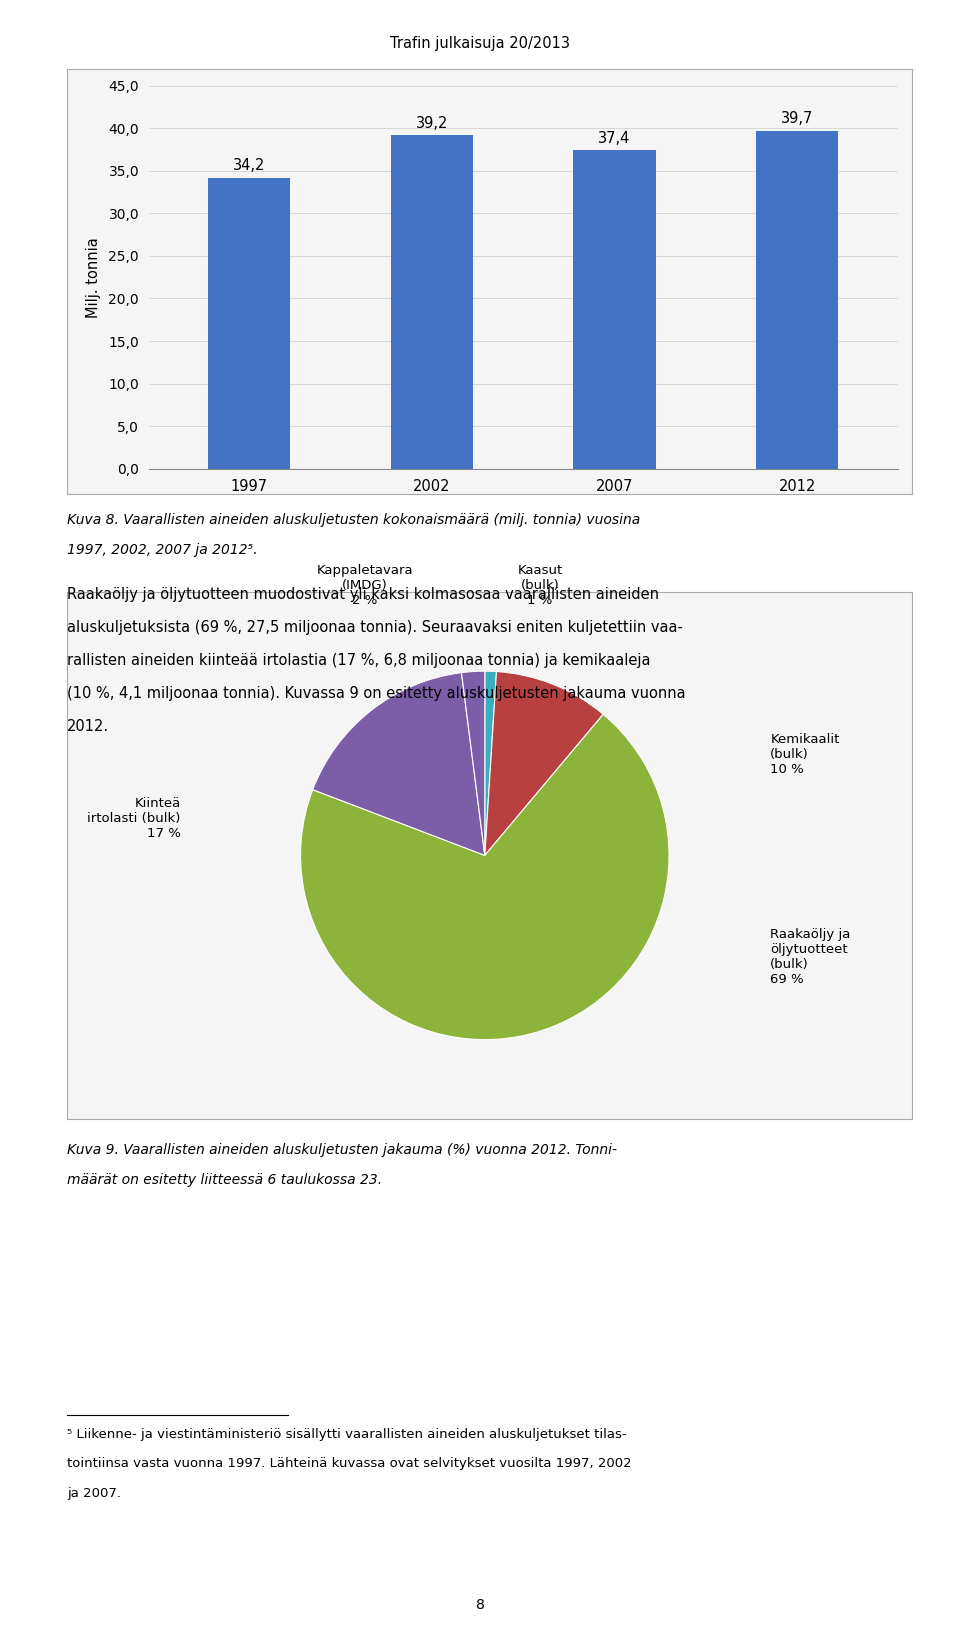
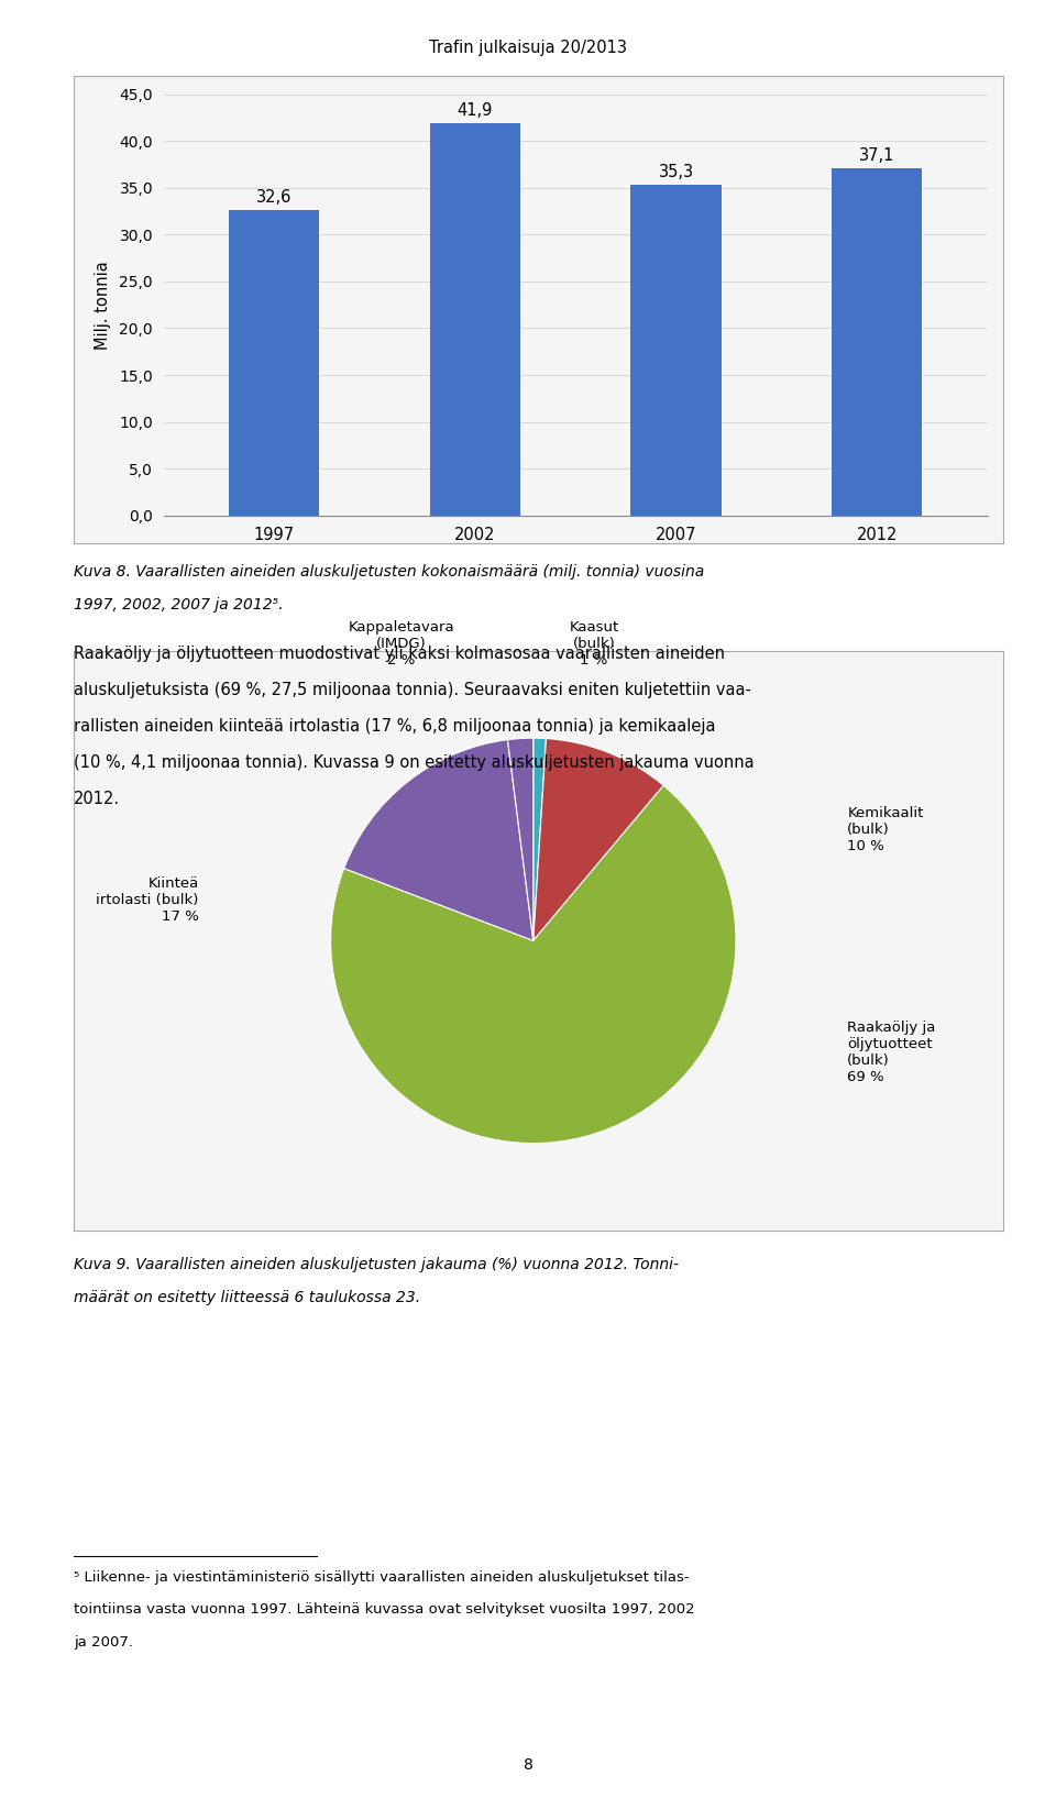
1997: 34,2 -> 32,6
2002: 39,2 -> 41,9
2007: 37,4 -> 35,3
2012: 39,7 -> 37,1
